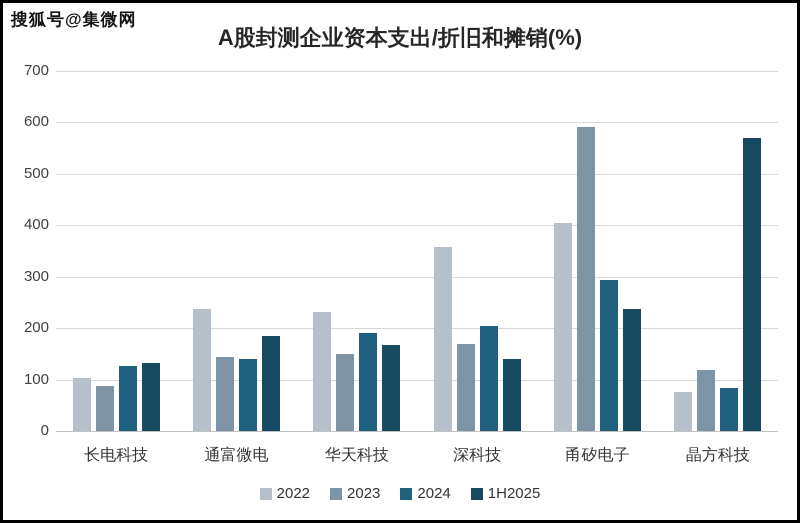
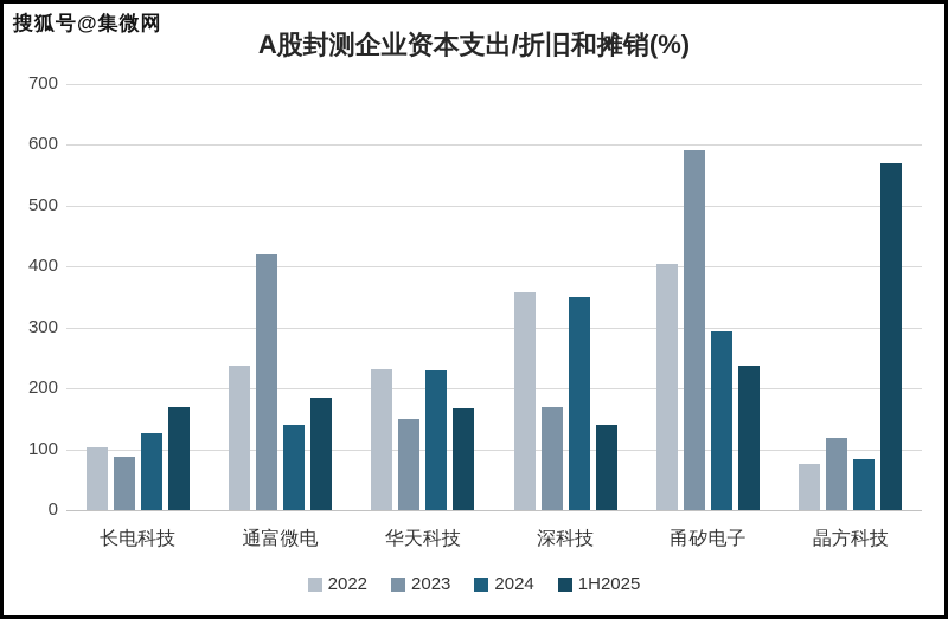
1H2025/长电科技: 130 -> 170
2023/通富微电: 140 -> 420
2024/华天科技: 190 -> 230
2024/深科技: 200 -> 350
